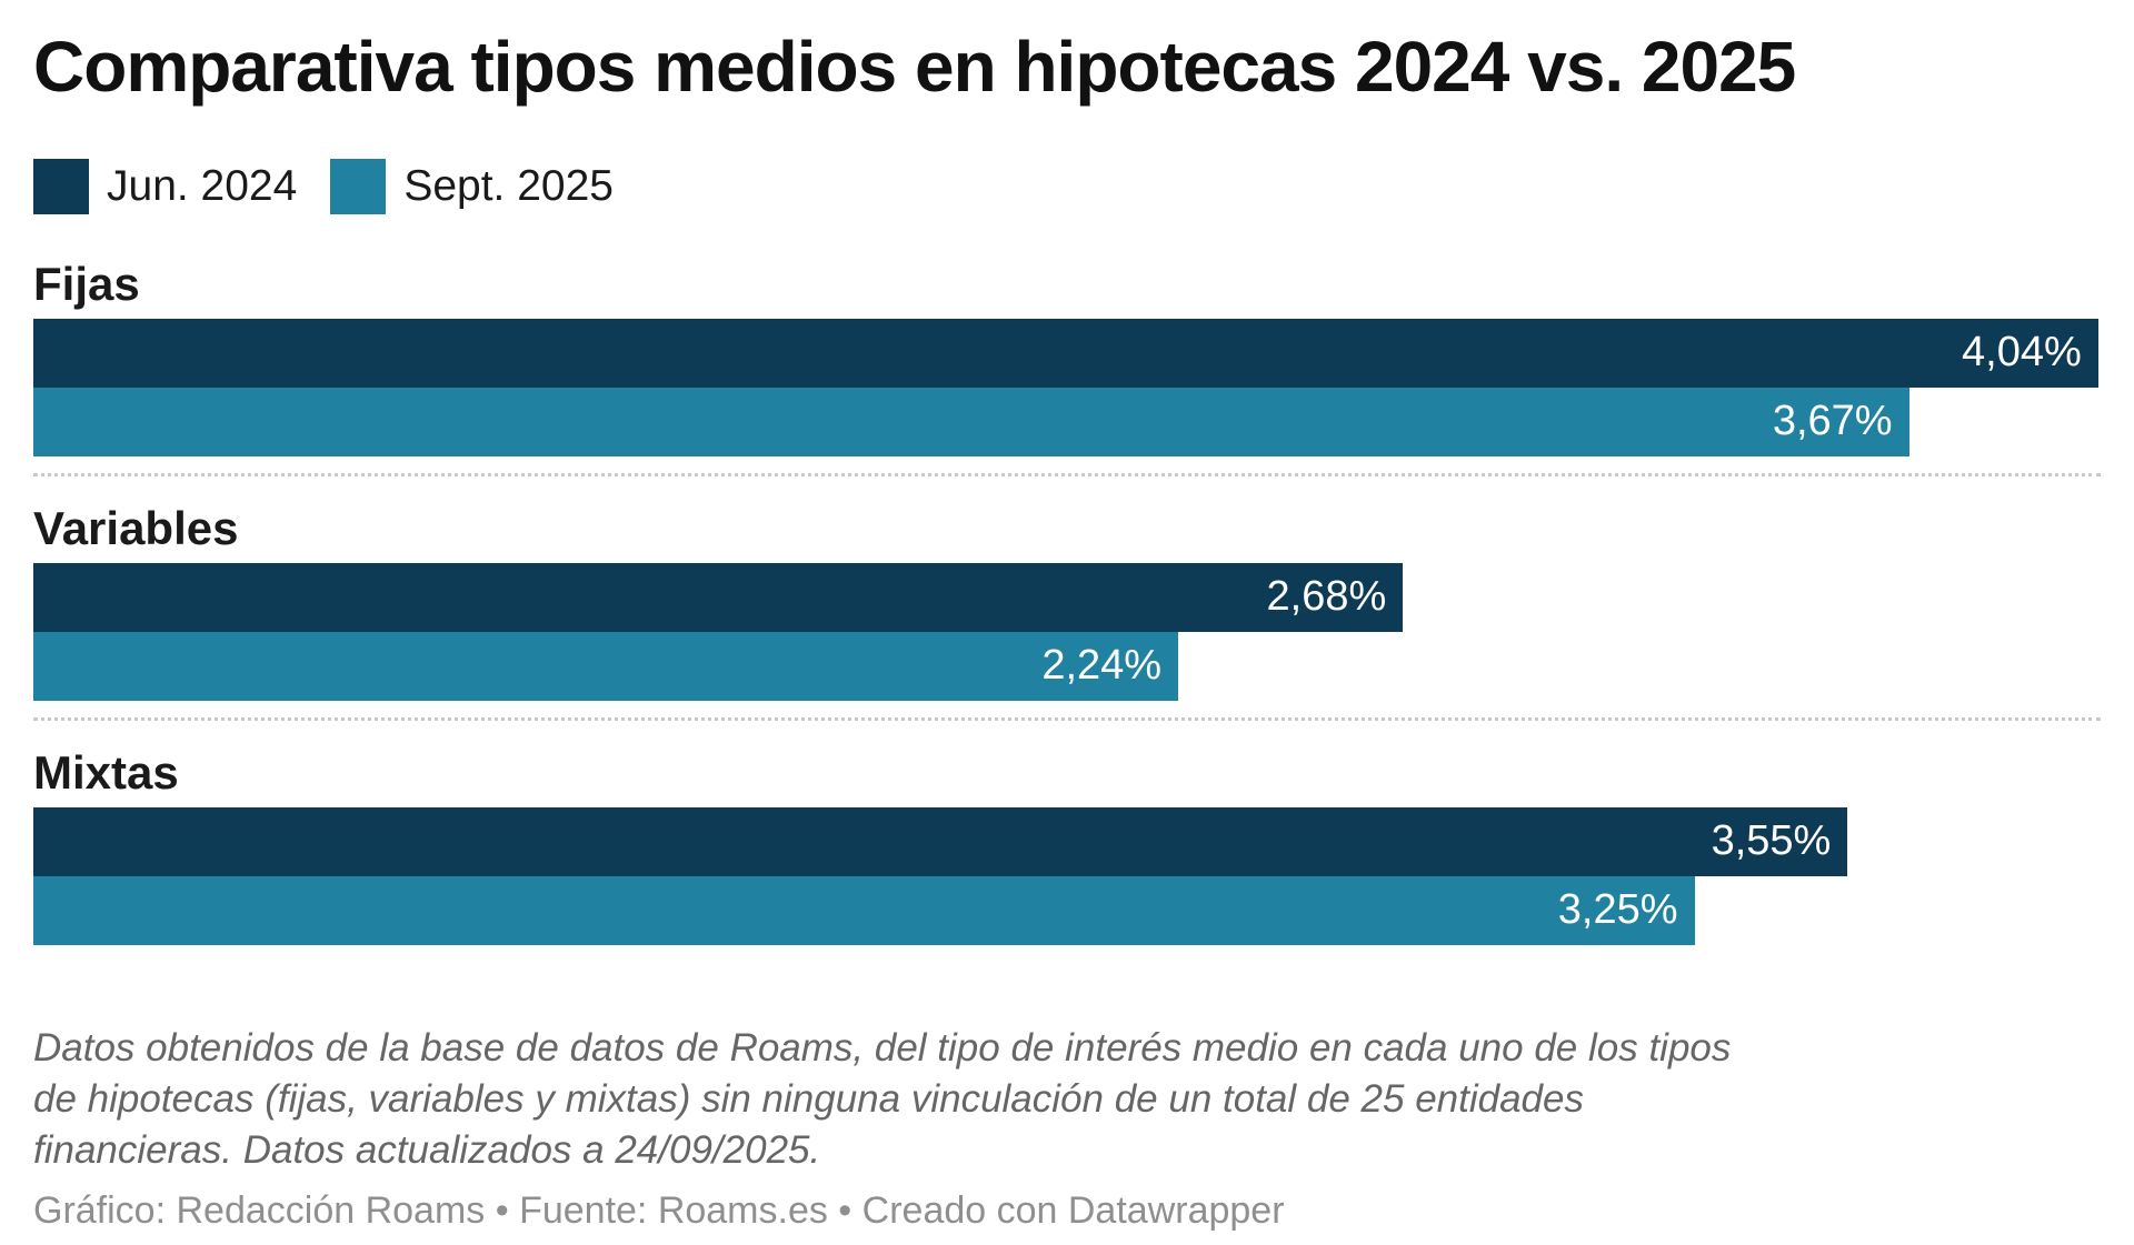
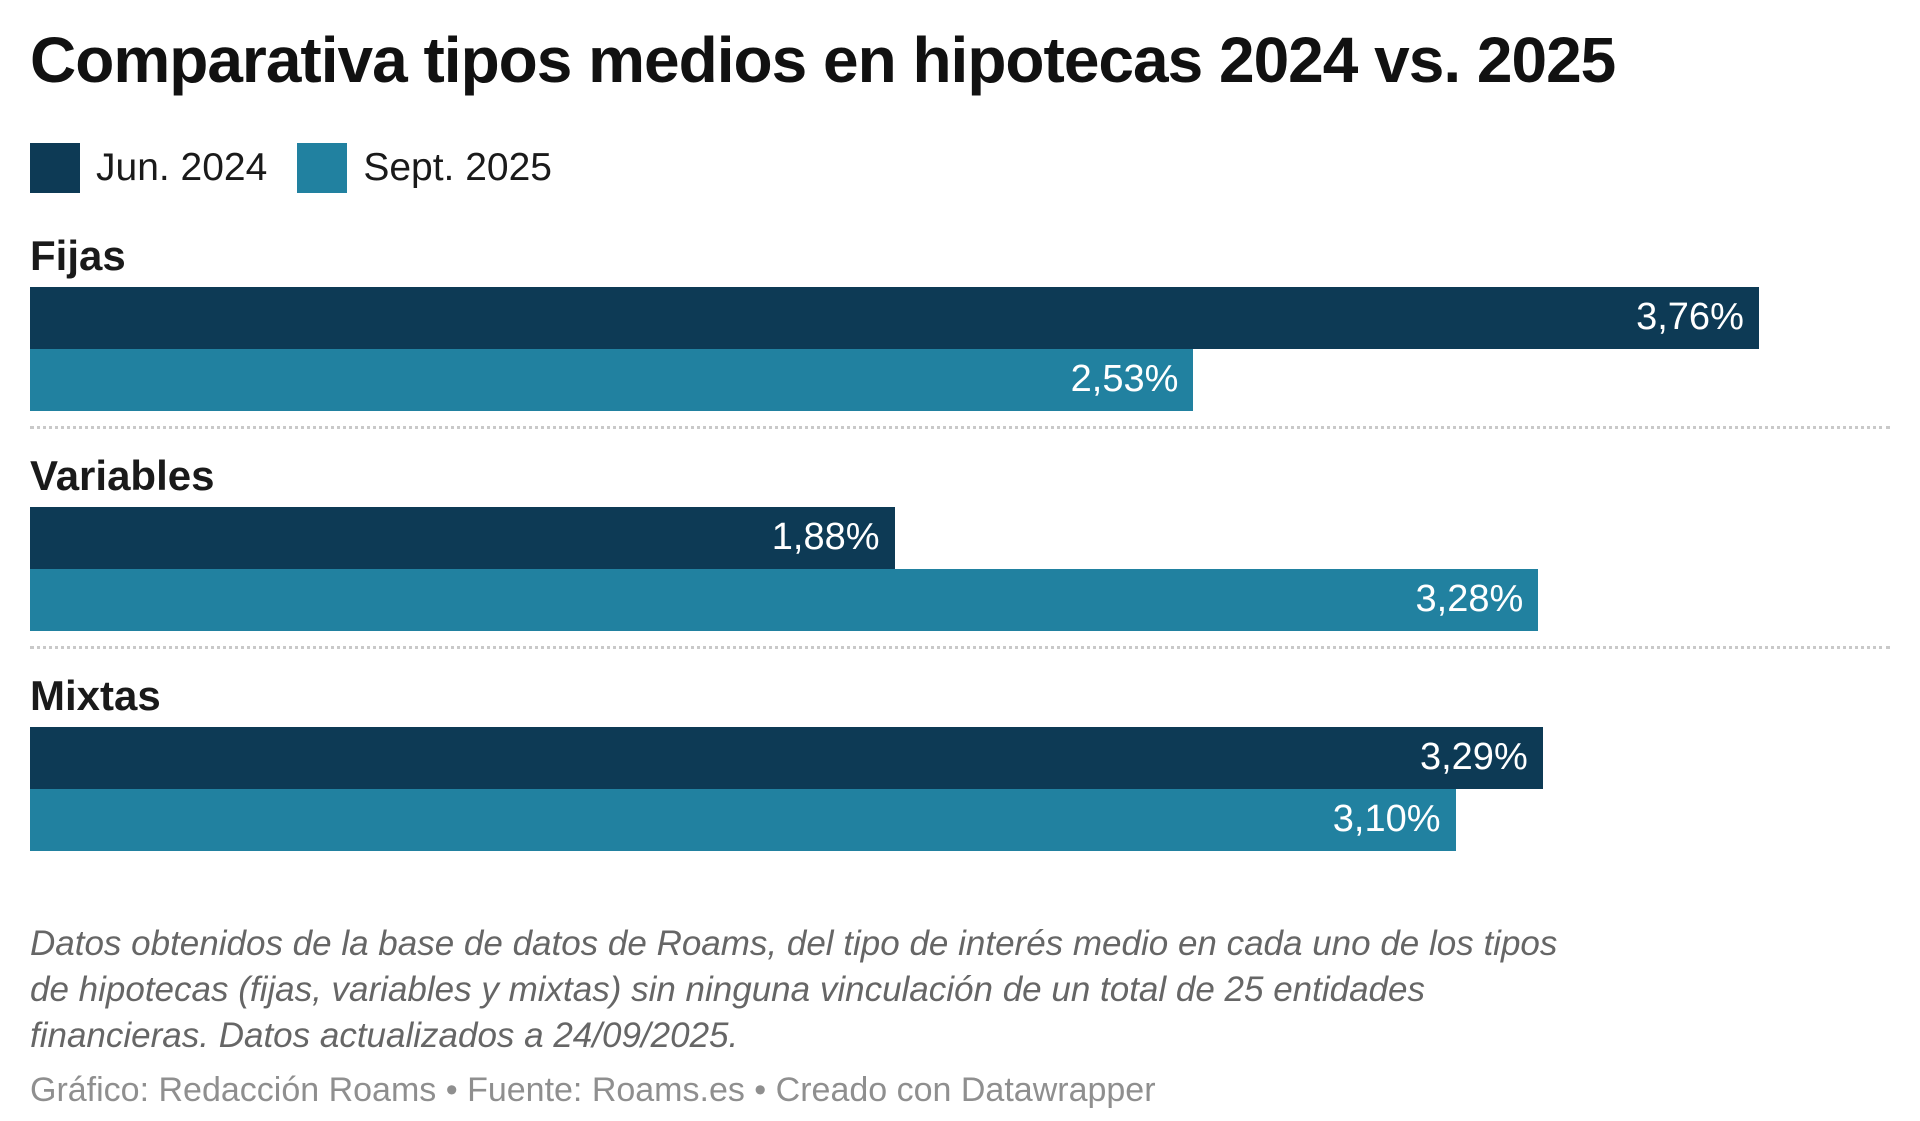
Jun. 2024/Fijas: 4,04% -> 3,76%
Sept. 2025/Fijas: 3,67% -> 2,53%
Jun. 2024/Variables: 2,68% -> 1,88%
Sept. 2025/Variables: 2,24% -> 3,28%
Jun. 2024/Mixtas: 3,55% -> 3,29%
Sept. 2025/Mixtas: 3,25% -> 3,10%
